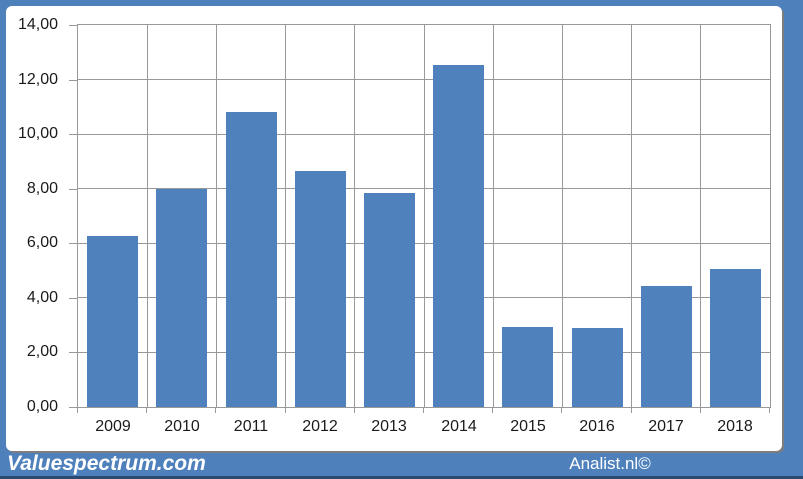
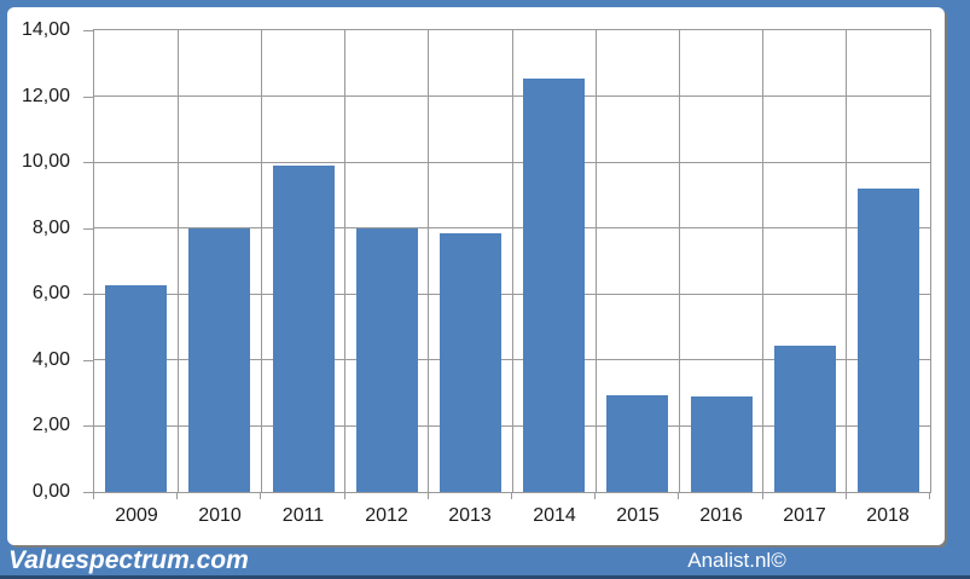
2011: 10,8 -> 9,9
2012: 8,7 -> 8,0
2018: 5,0 -> 9,2
